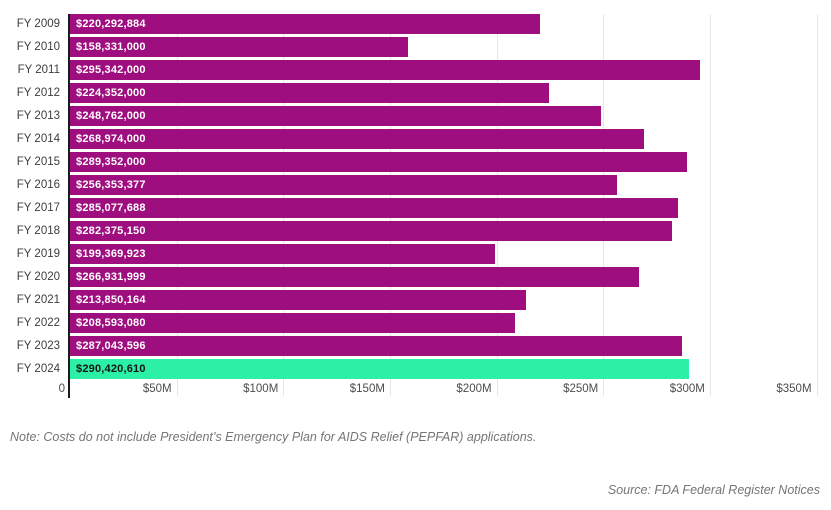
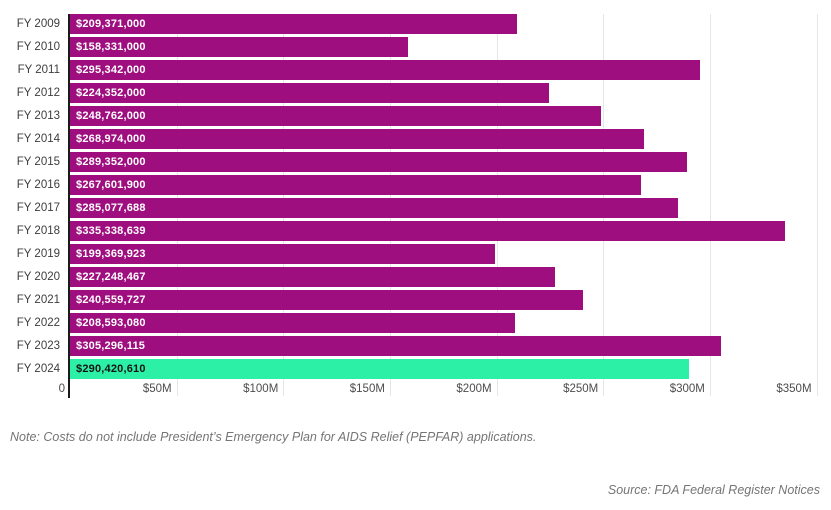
FY 2009: $220,292,884 -> $209,371,000
FY 2016: $256,353,377 -> $267,601,900
FY 2018: $282,375,150 -> $335,338,639
FY 2020: $266,931,999 -> $227,248,467
FY 2021: $213,850,164 -> $240,559,727
FY 2023: $287,043,596 -> $305,296,115
